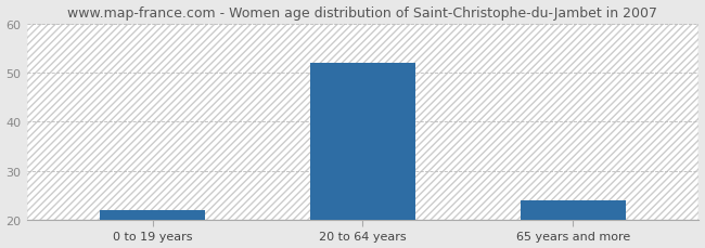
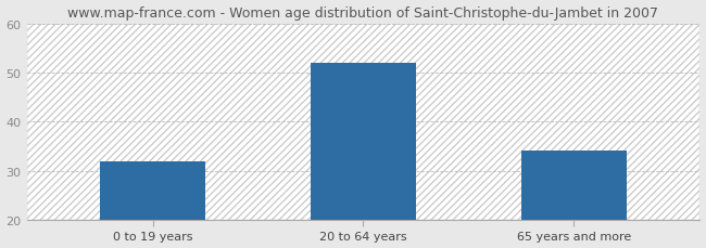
0 to 19 years: 22 -> 32
65 years and more: 24 -> 34
